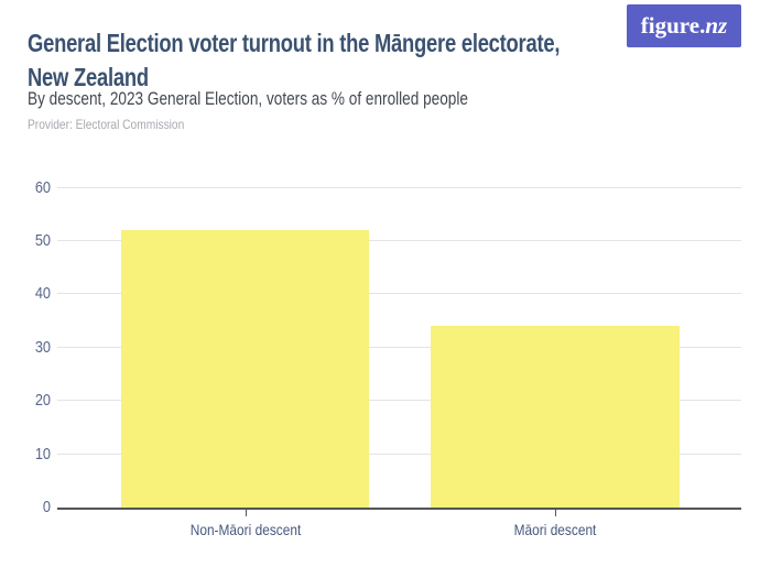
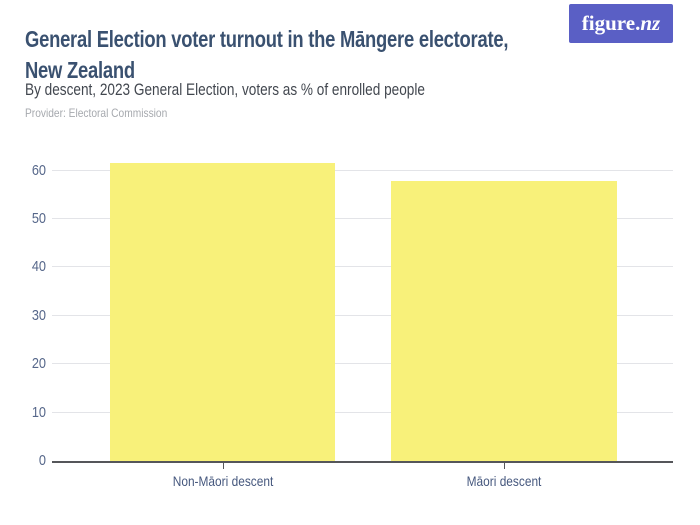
Non-Māori descent: 52 -> 62
Māori descent: 34 -> 58
